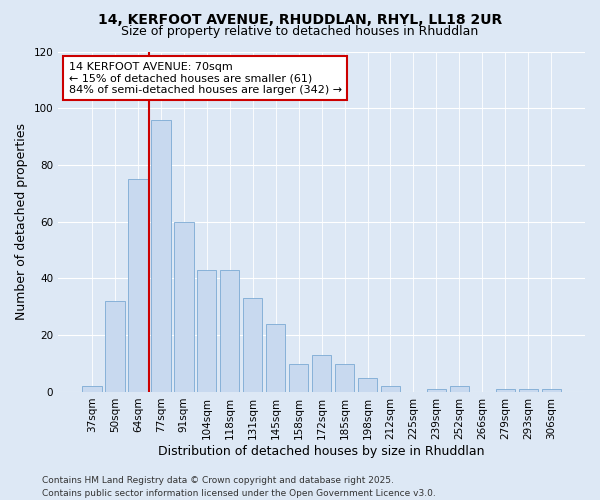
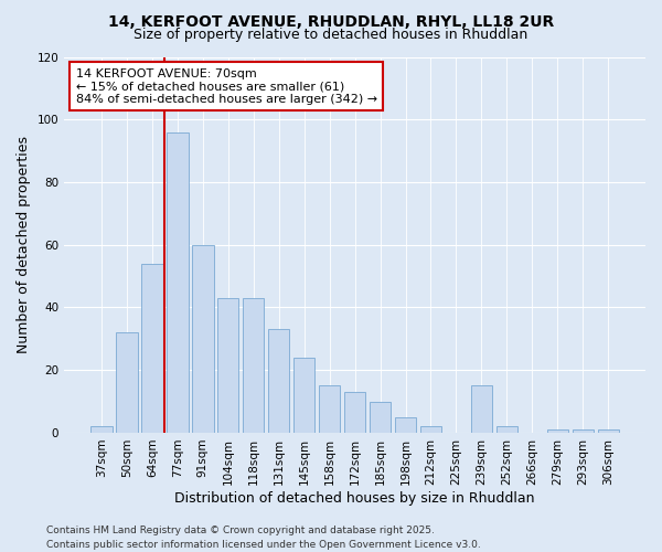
64sqm: 75 -> 54
158sqm: 10 -> 15
239sqm: 1 -> 15
